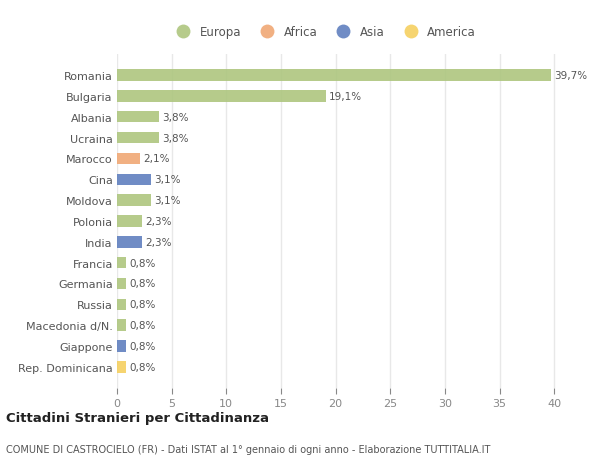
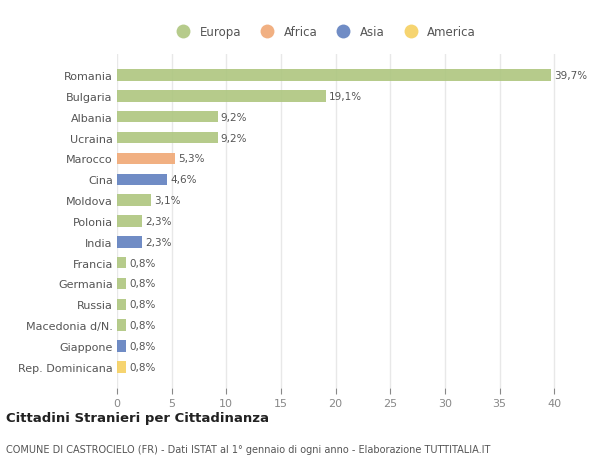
Albania: 3,8% -> 9,2%
Ucraina: 3,8% -> 9,2%
Marocco: 2,1% -> 5,3%
Cina: 3,1% -> 4,6%
